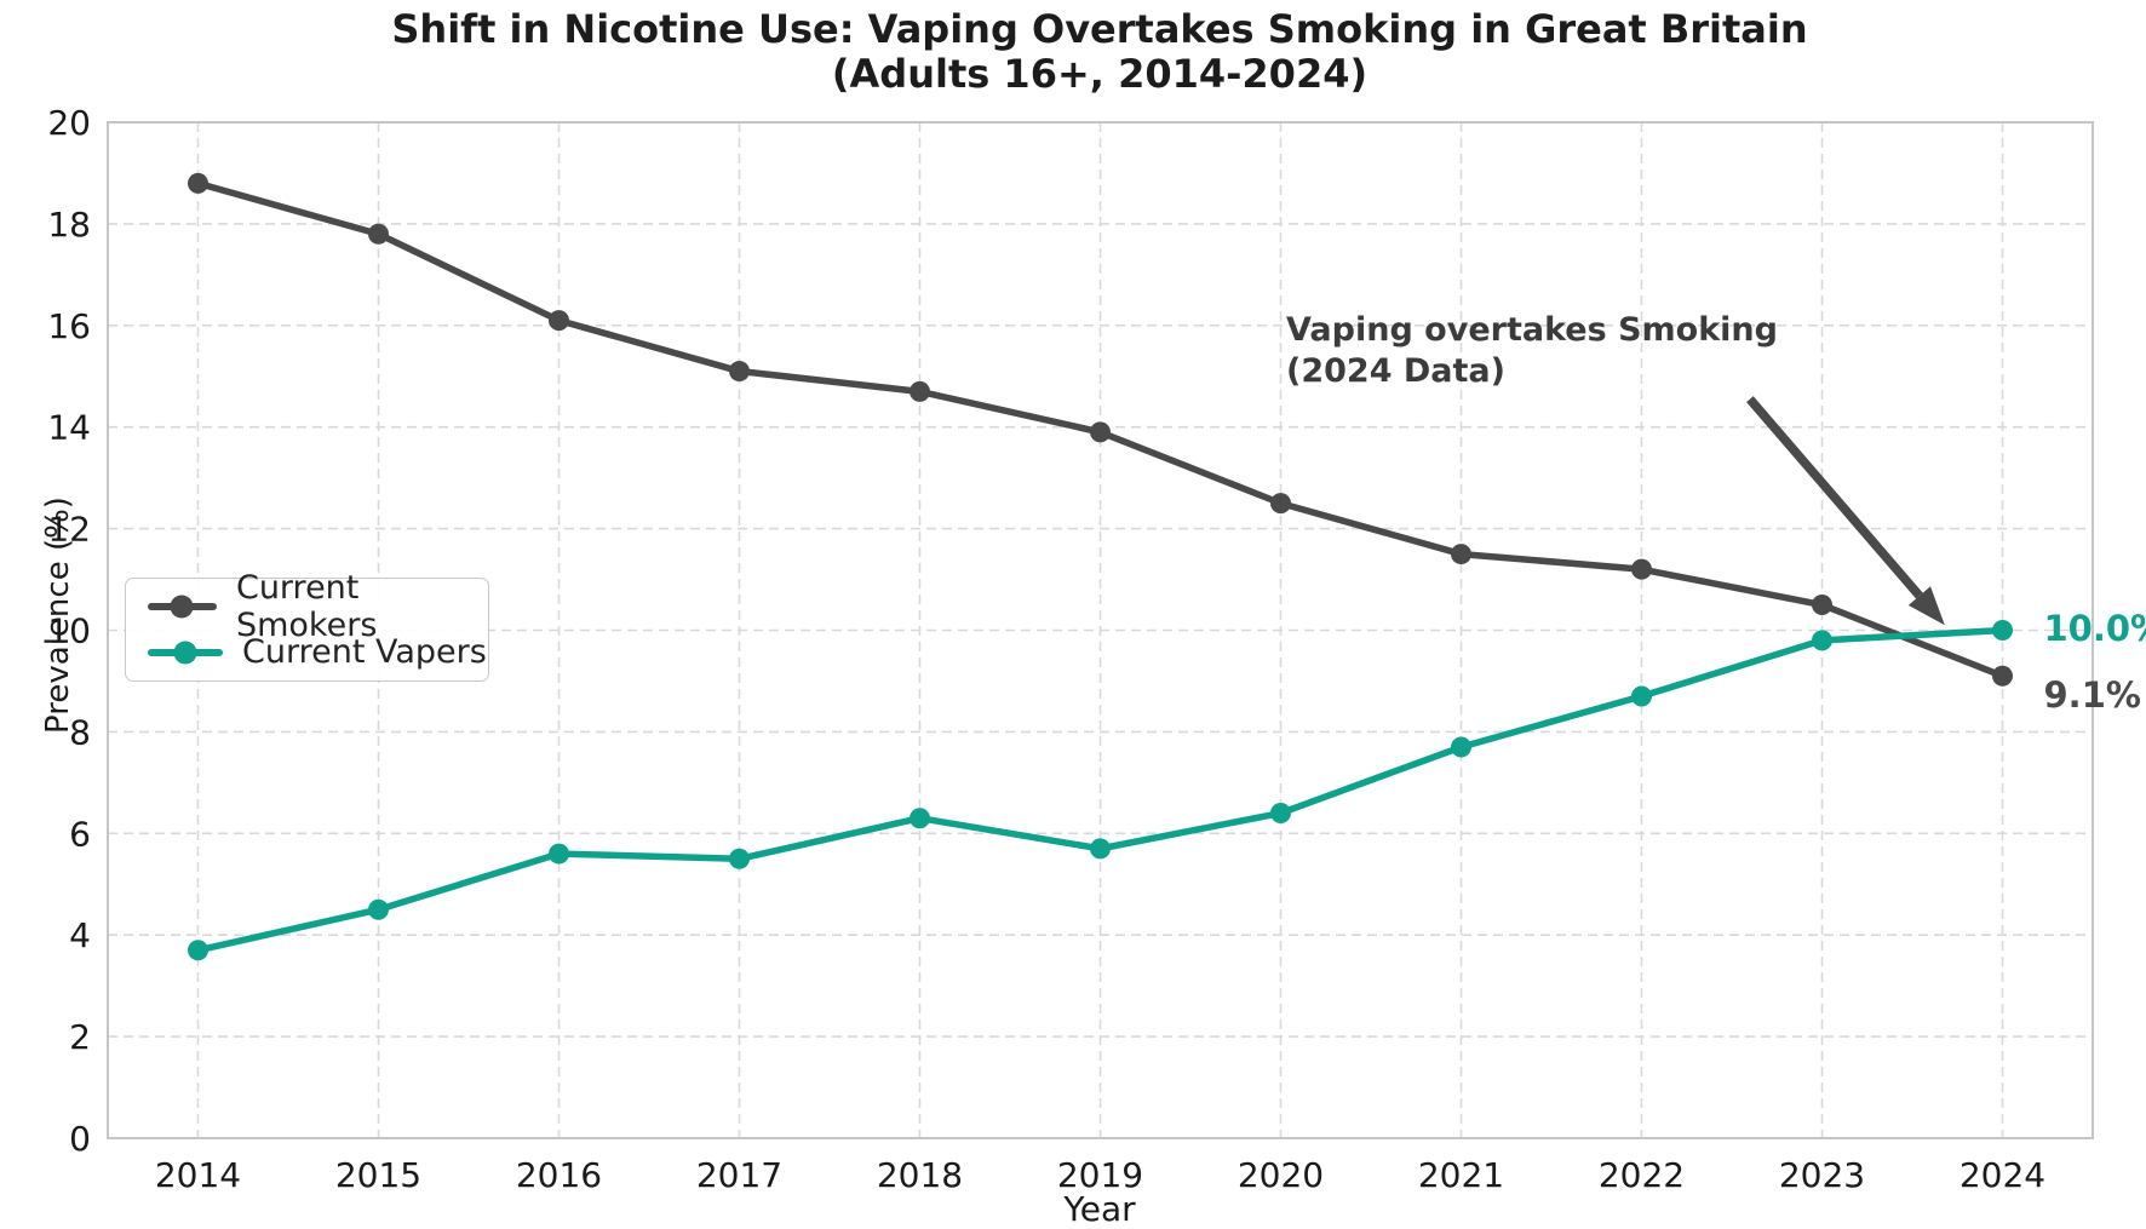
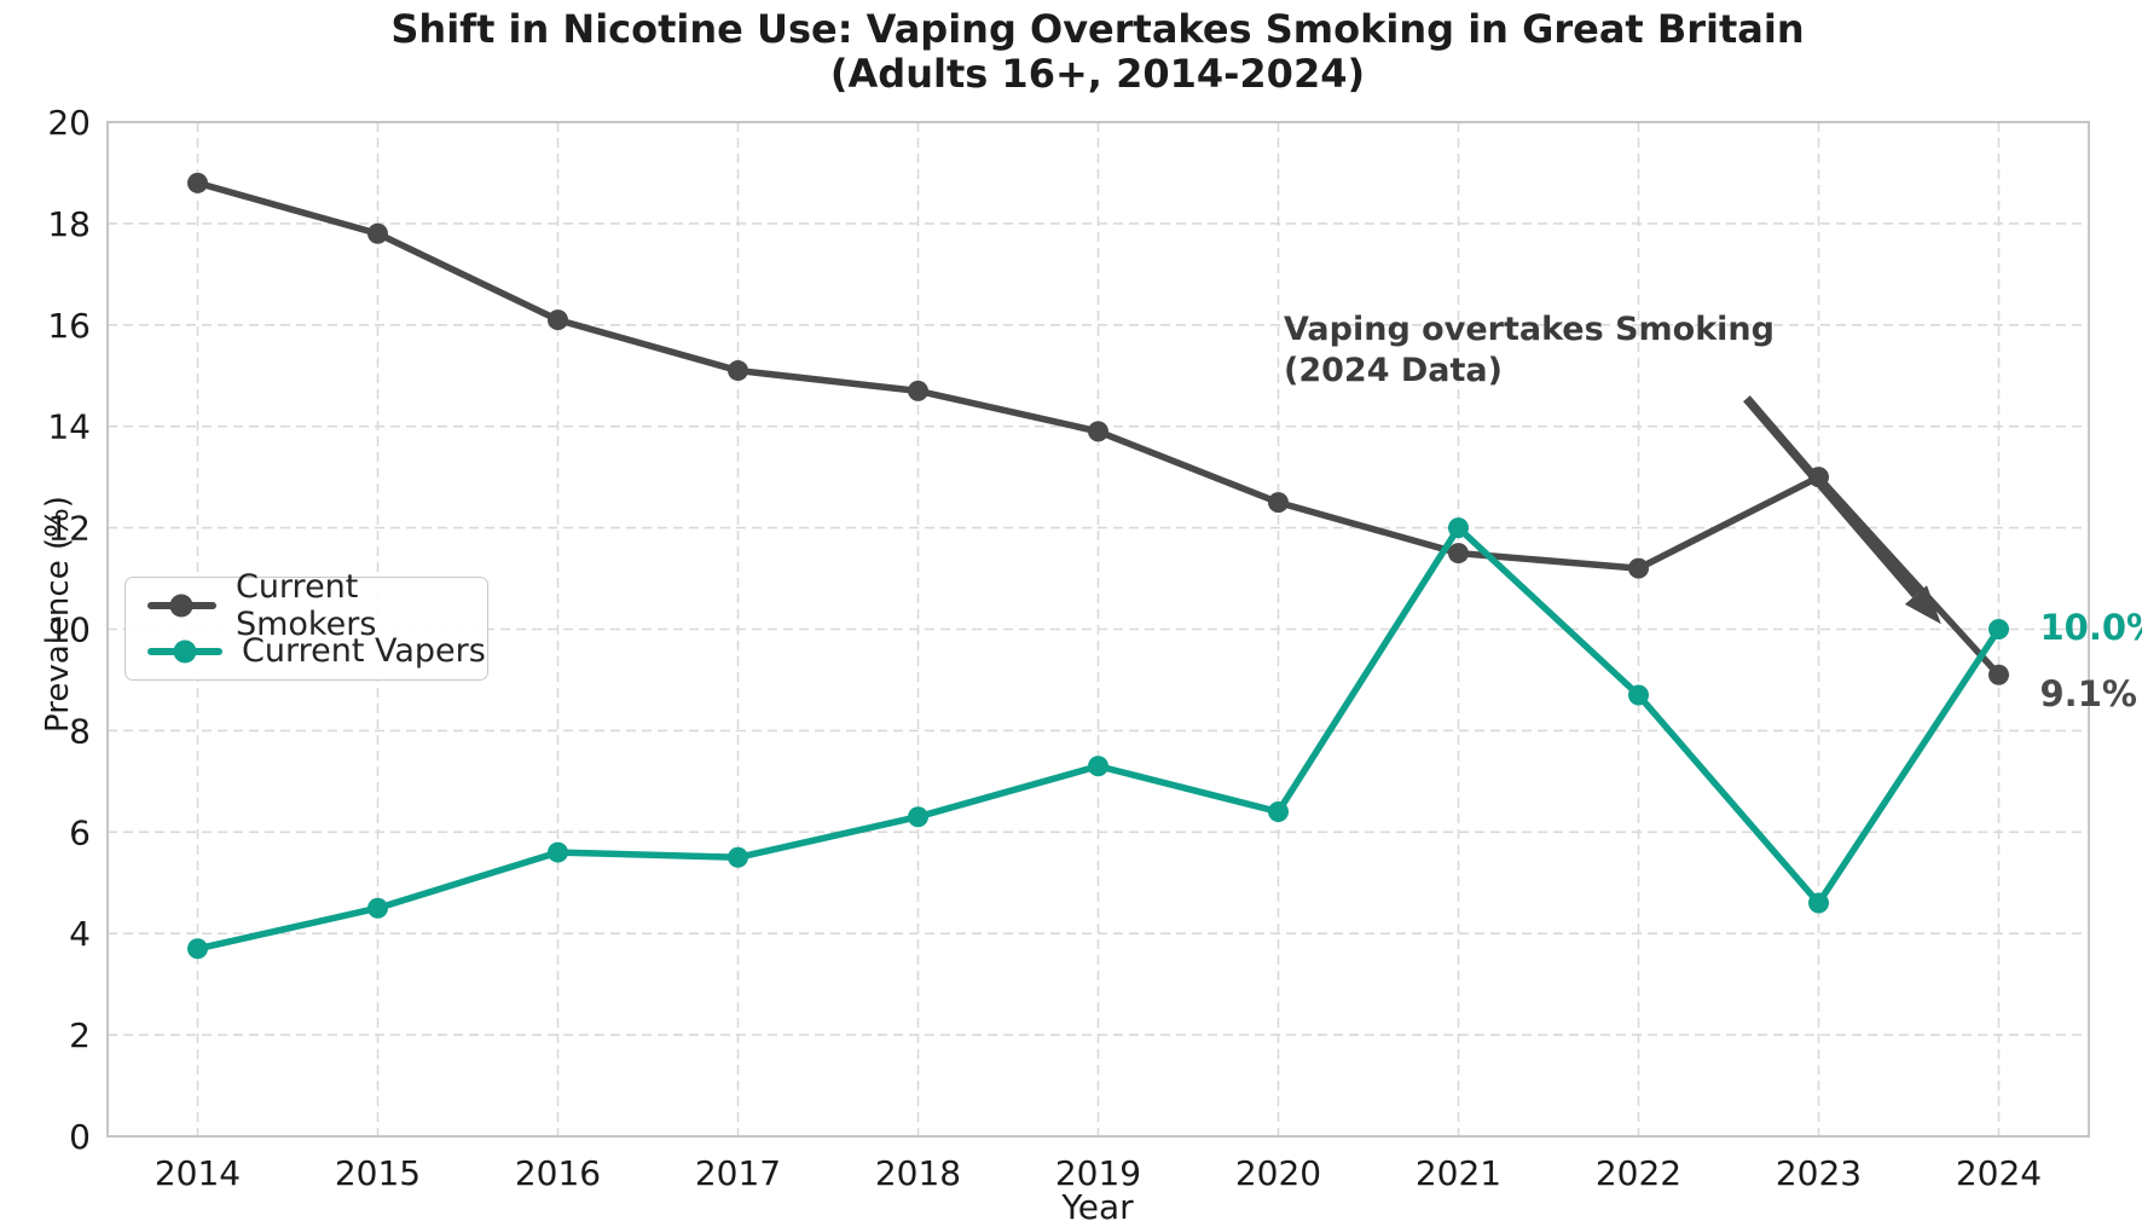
Current Vapers/2019: 5.7 -> 7.3
Current Vapers/2021: 7.7 -> 12.0
Current Smokers/2023: 10.5 -> 13.0
Current Vapers/2023: 9.8 -> 4.6
